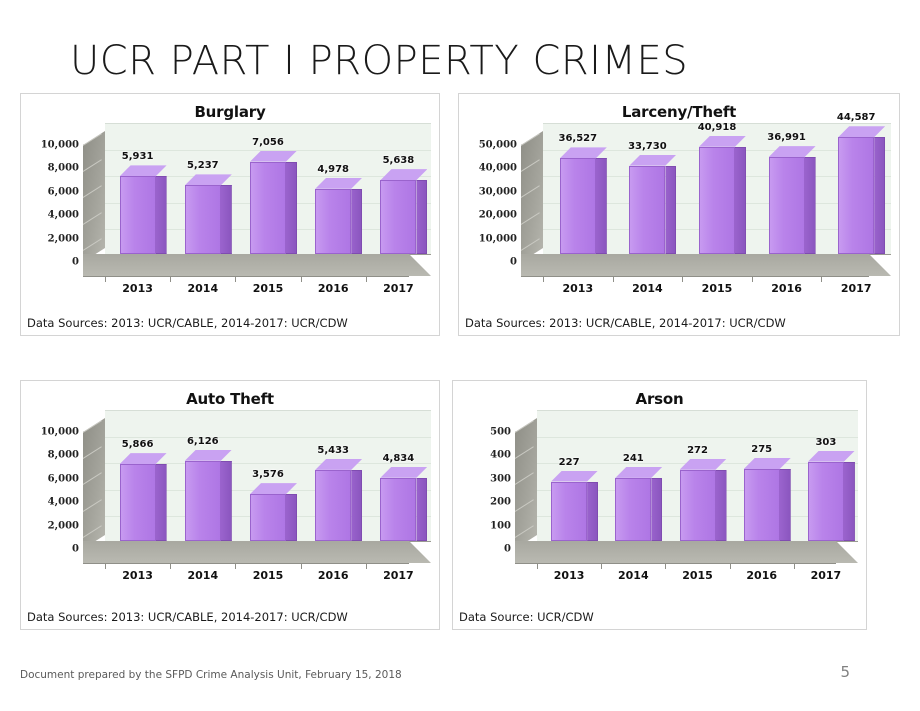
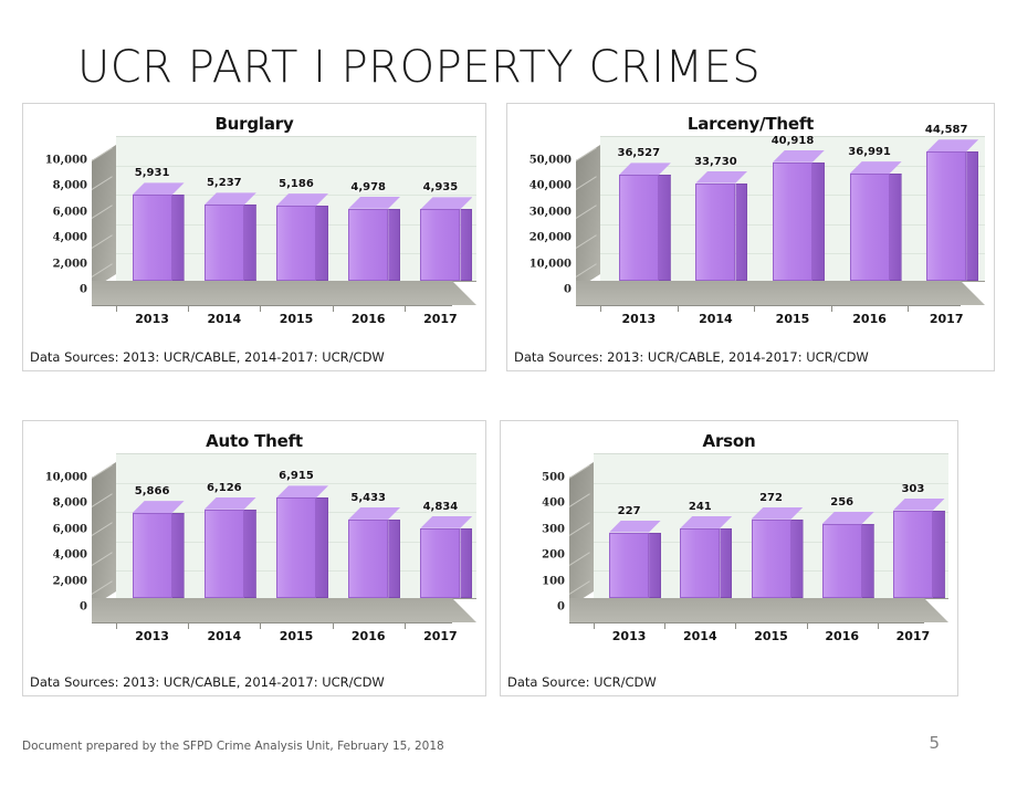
Burglary/2015: 7,056 -> 5,186
Burglary/2017: 5,638 -> 4,935
Auto Theft/2015: 3,576 -> 6,915
Arson/2016: 275 -> 256
